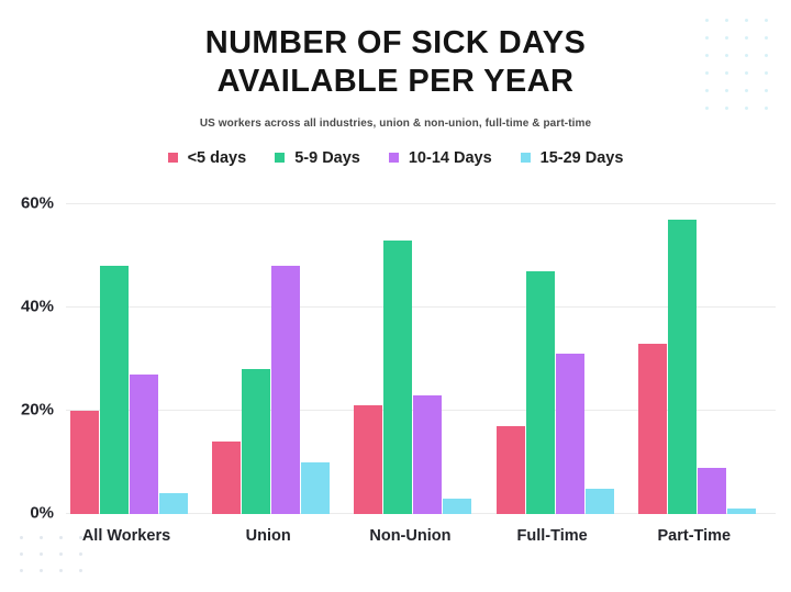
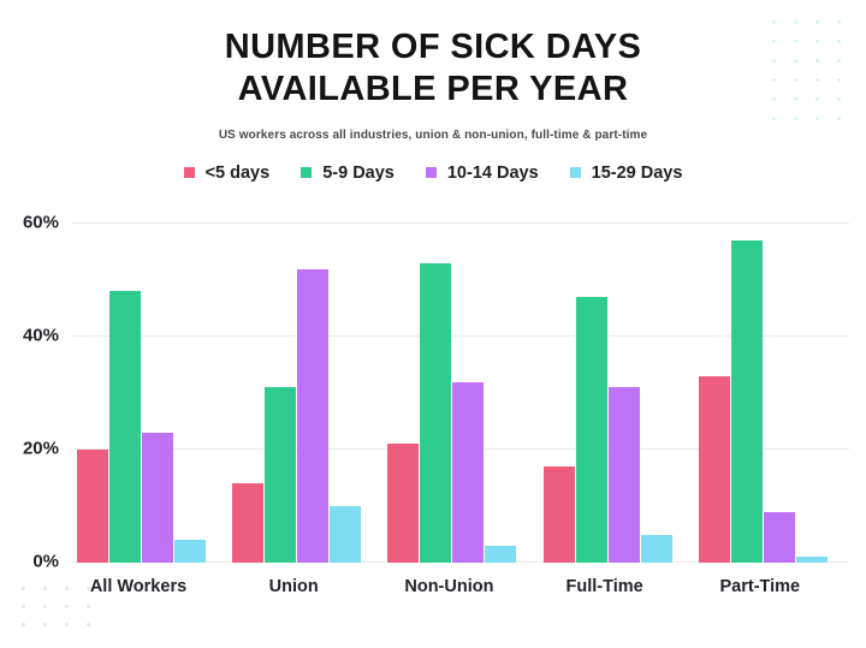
10-14 Days/All Workers: 27% -> 23%
5-9 Days/Union: 28% -> 31%
10-14 Days/Union: 48% -> 52%
10-14 Days/Non-Union: 23% -> 32%
